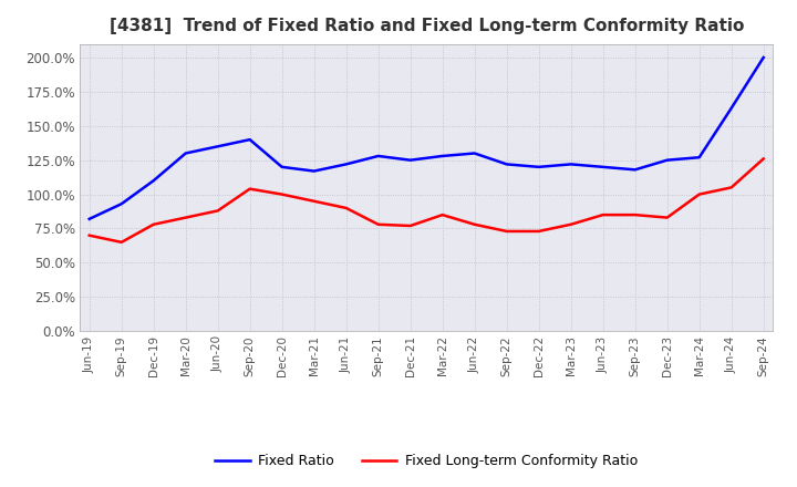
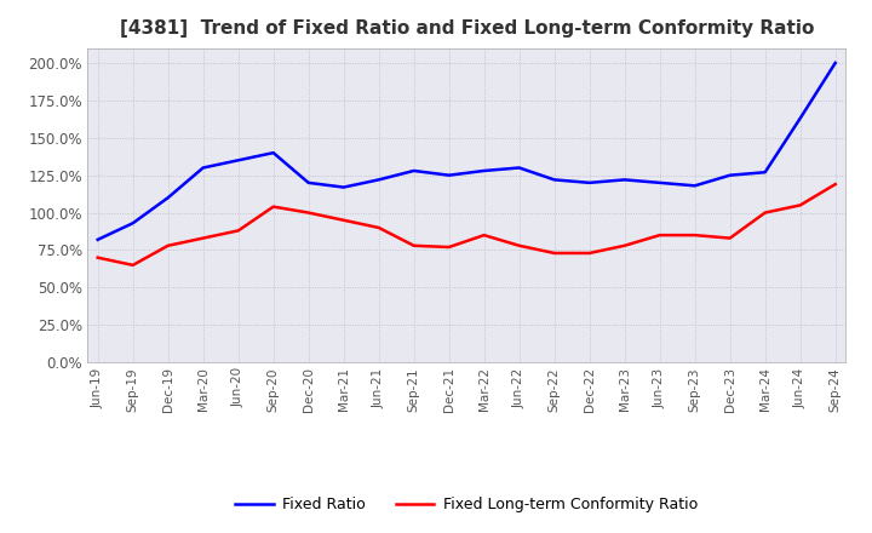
Fixed Long-term Conformity Ratio/Sep-24: 126% -> 119%
